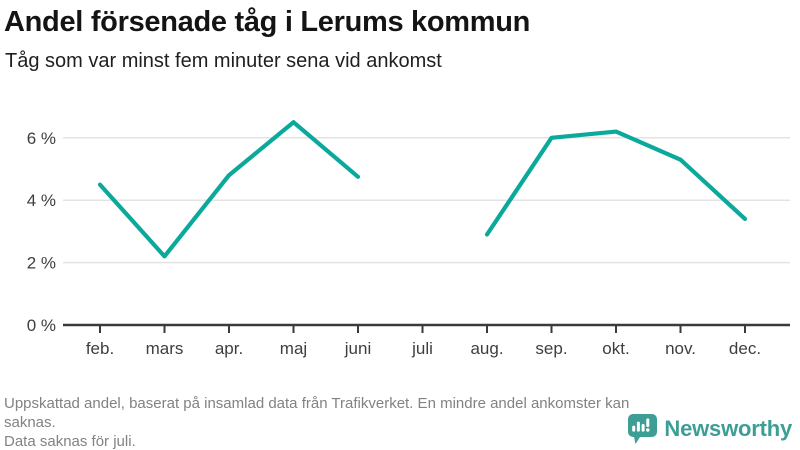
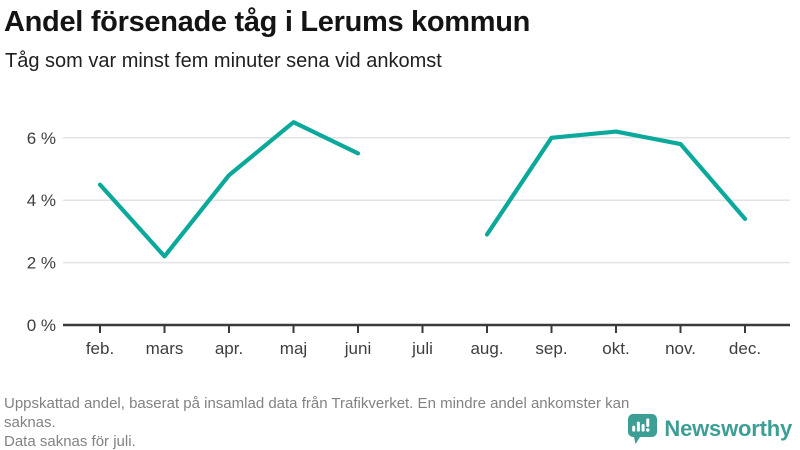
juni: 4.8% -> 5.5%
nov.: 5.3% -> 5.8%
